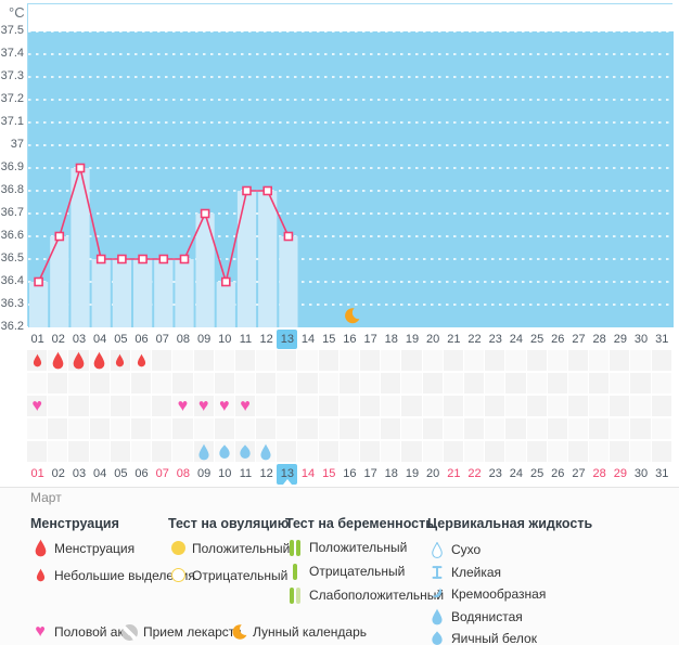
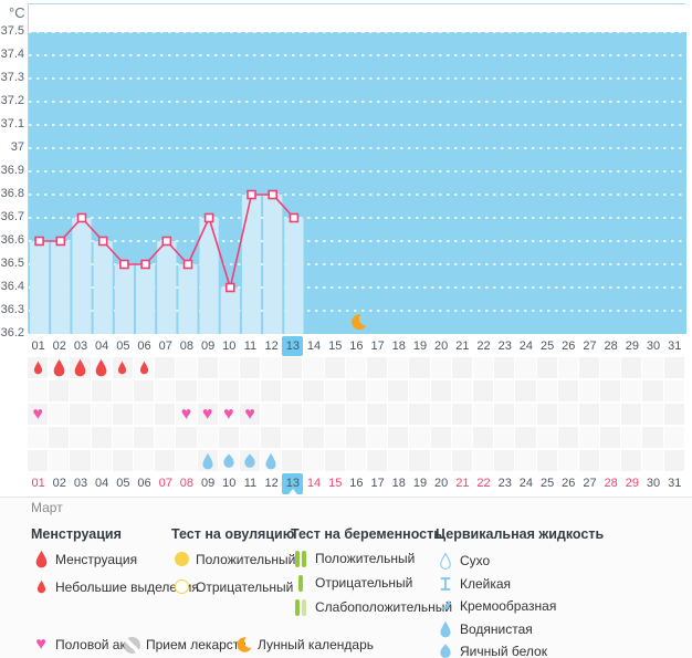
01: 36.4 -> 36.6
03: 36.9 -> 36.7
04: 36.5 -> 36.6
07: 36.5 -> 36.6
13: 36.6 -> 36.7
